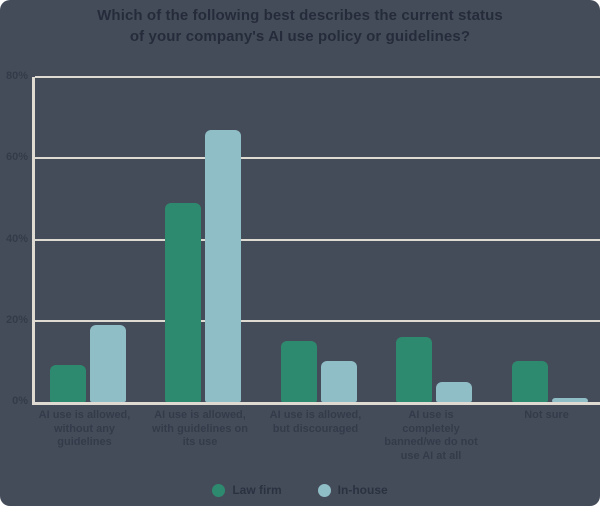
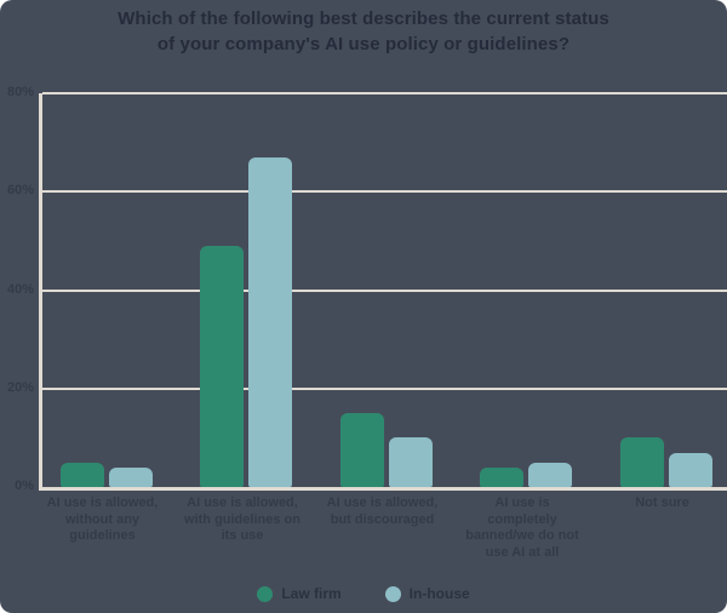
Law firm/AI use is allowed, without any guidelines: 9% -> 5%
In-house/AI use is allowed, without any guidelines: 19% -> 4%
Law firm/AI use is completely banned/we do not use AI at all: 16% -> 4%
In-house/Not sure: 1% -> 7%
